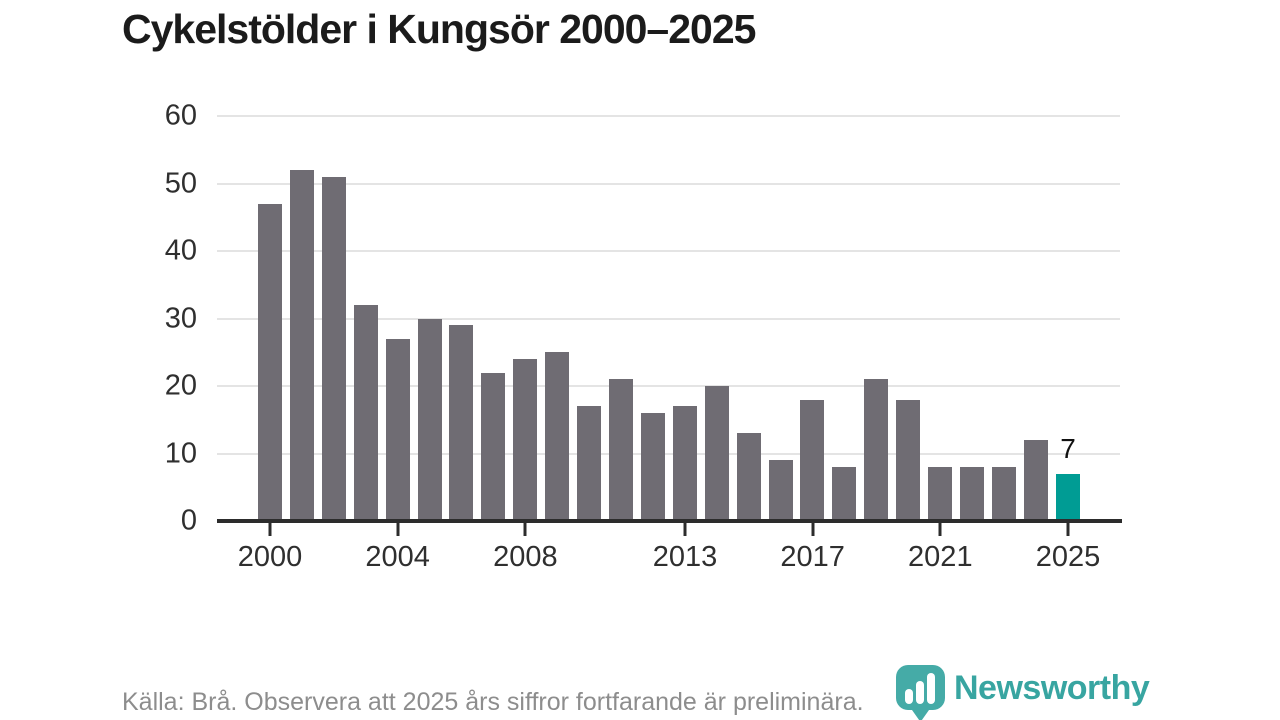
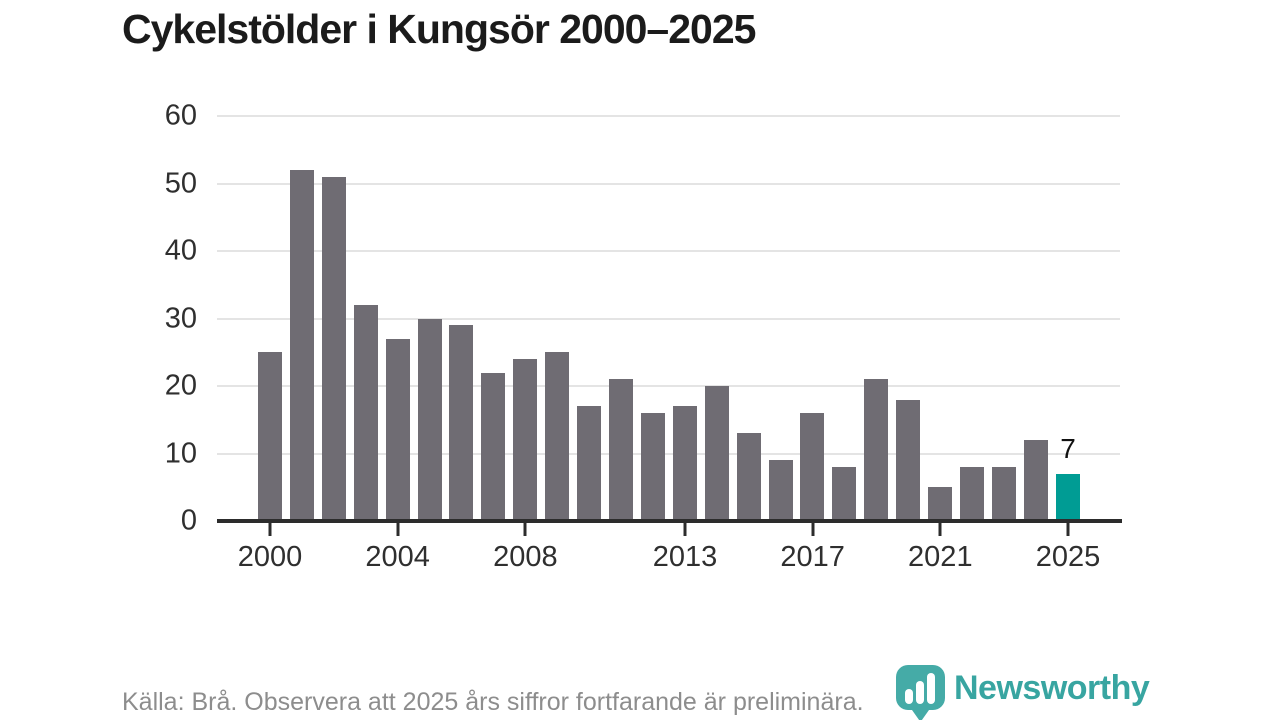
2000: 47 -> 25
2017: 18 -> 16
2021: 8 -> 5
